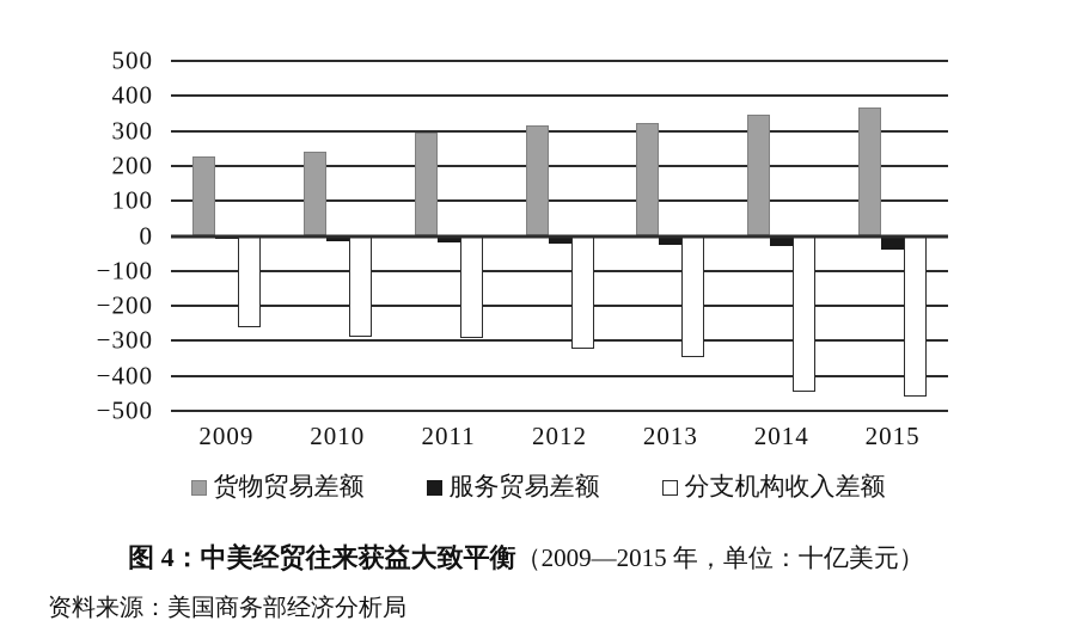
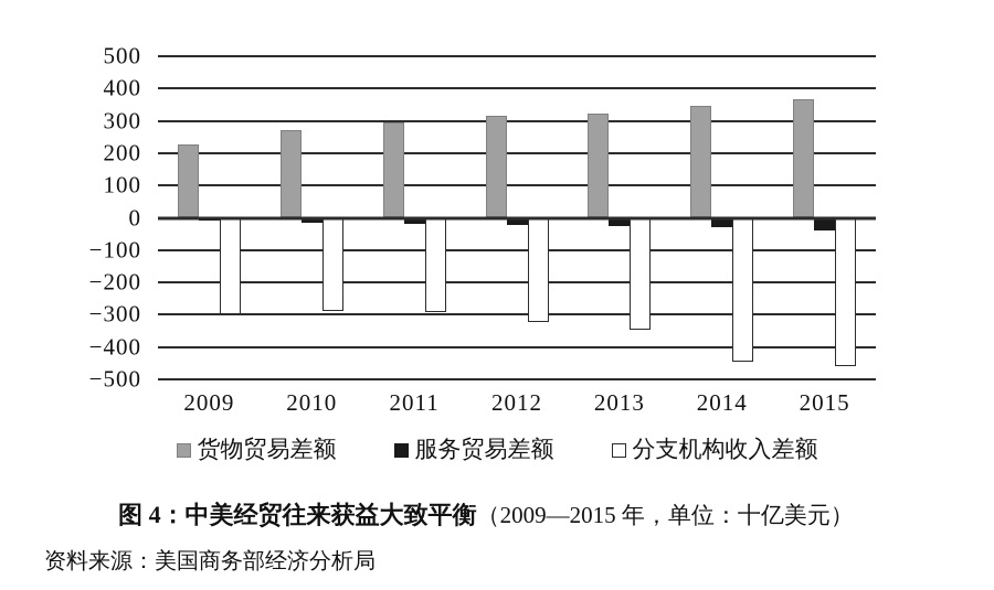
分支机构收入差额/2009: -260 -> -300
货物贸易差额/2010: 240 -> 270
